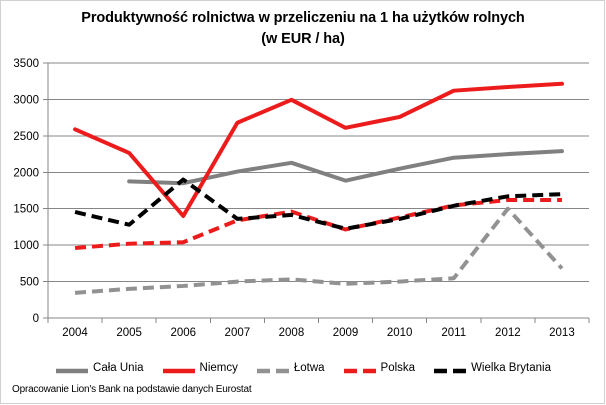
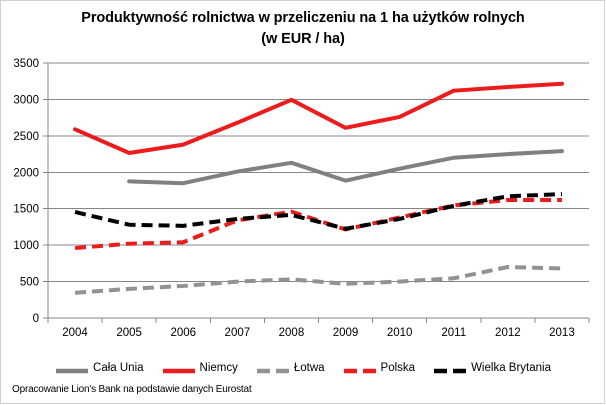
Niemcy/2006: 1400 -> 2400
Wielka Brytania/2006: 1900 -> 1300
Łotwa/2012: 1500 -> 700
